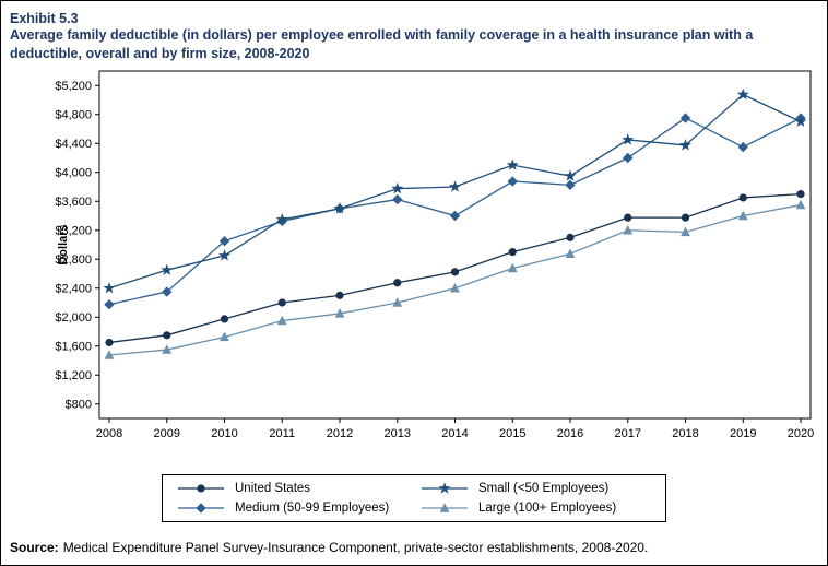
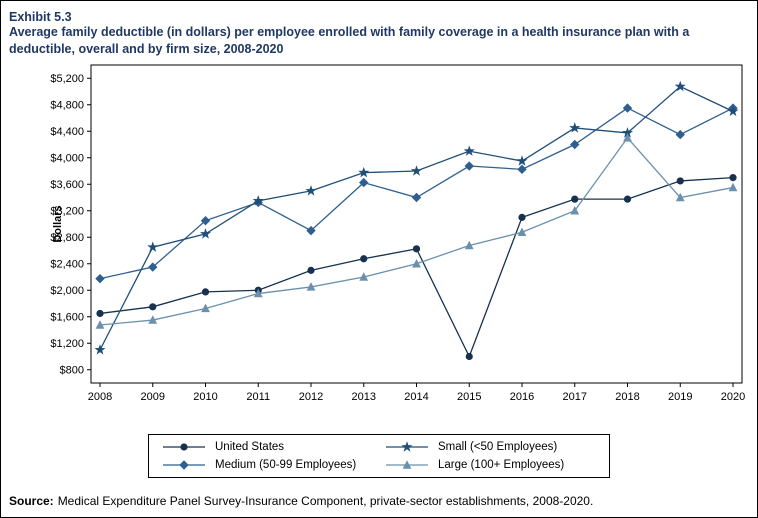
Small (<50 Employees)/2008: $2400 -> $1100
United States/2011: $2200 -> $2000
Medium (50-99 Employees)/2012: $3500 -> $2900
United States/2015: $2900 -> $1000
Large (100+ Employees)/2018: $3200 -> $4300
